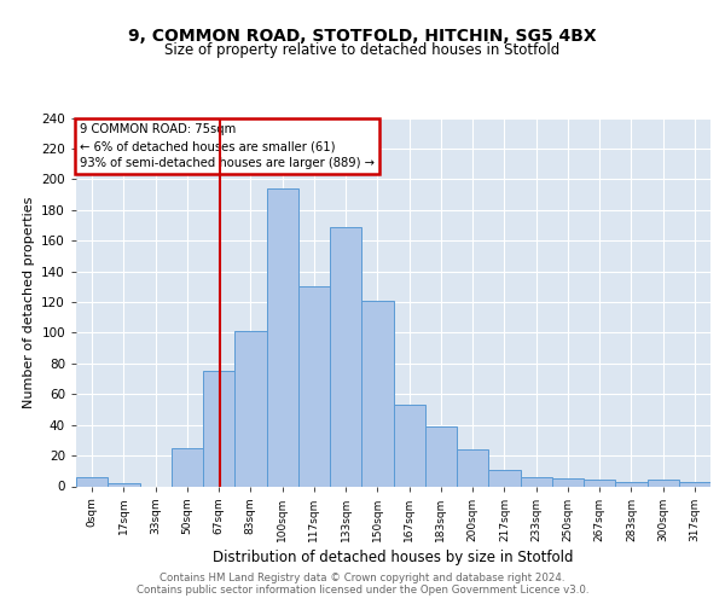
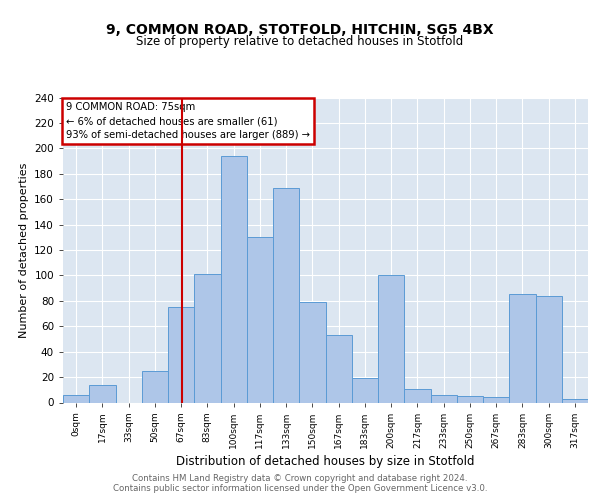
17sqm: 2 -> 14
150sqm: 121 -> 79
183sqm: 39 -> 19
200sqm: 24 -> 100
283sqm: 3 -> 85
300sqm: 4 -> 84
